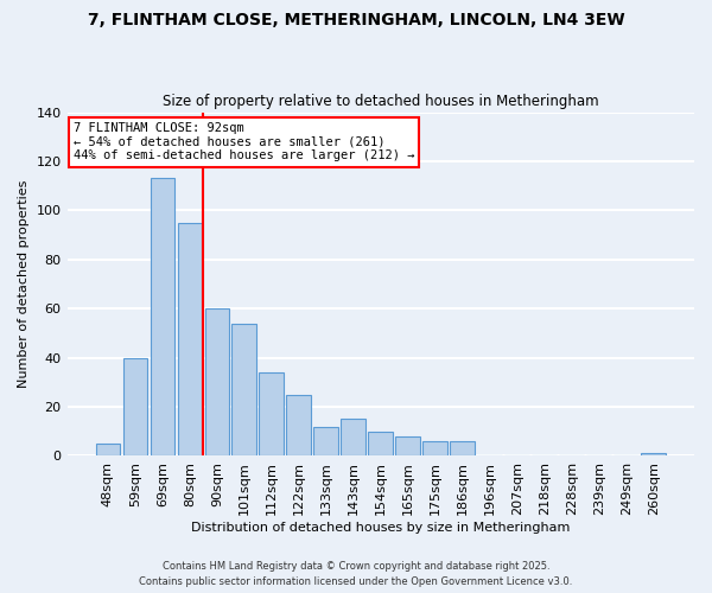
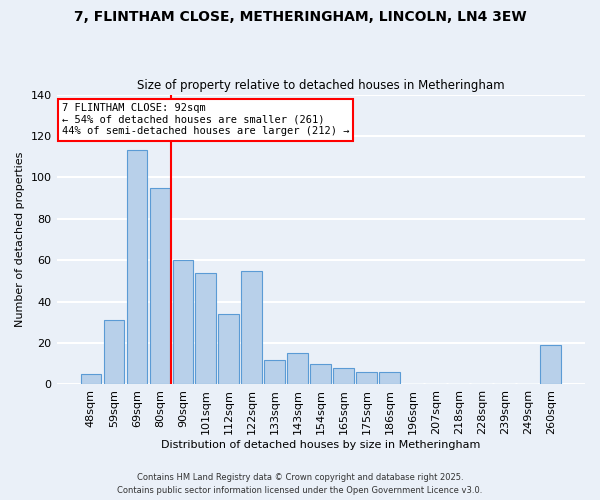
59sqm: 40 -> 31
122sqm: 25 -> 55
260sqm: 1 -> 19
